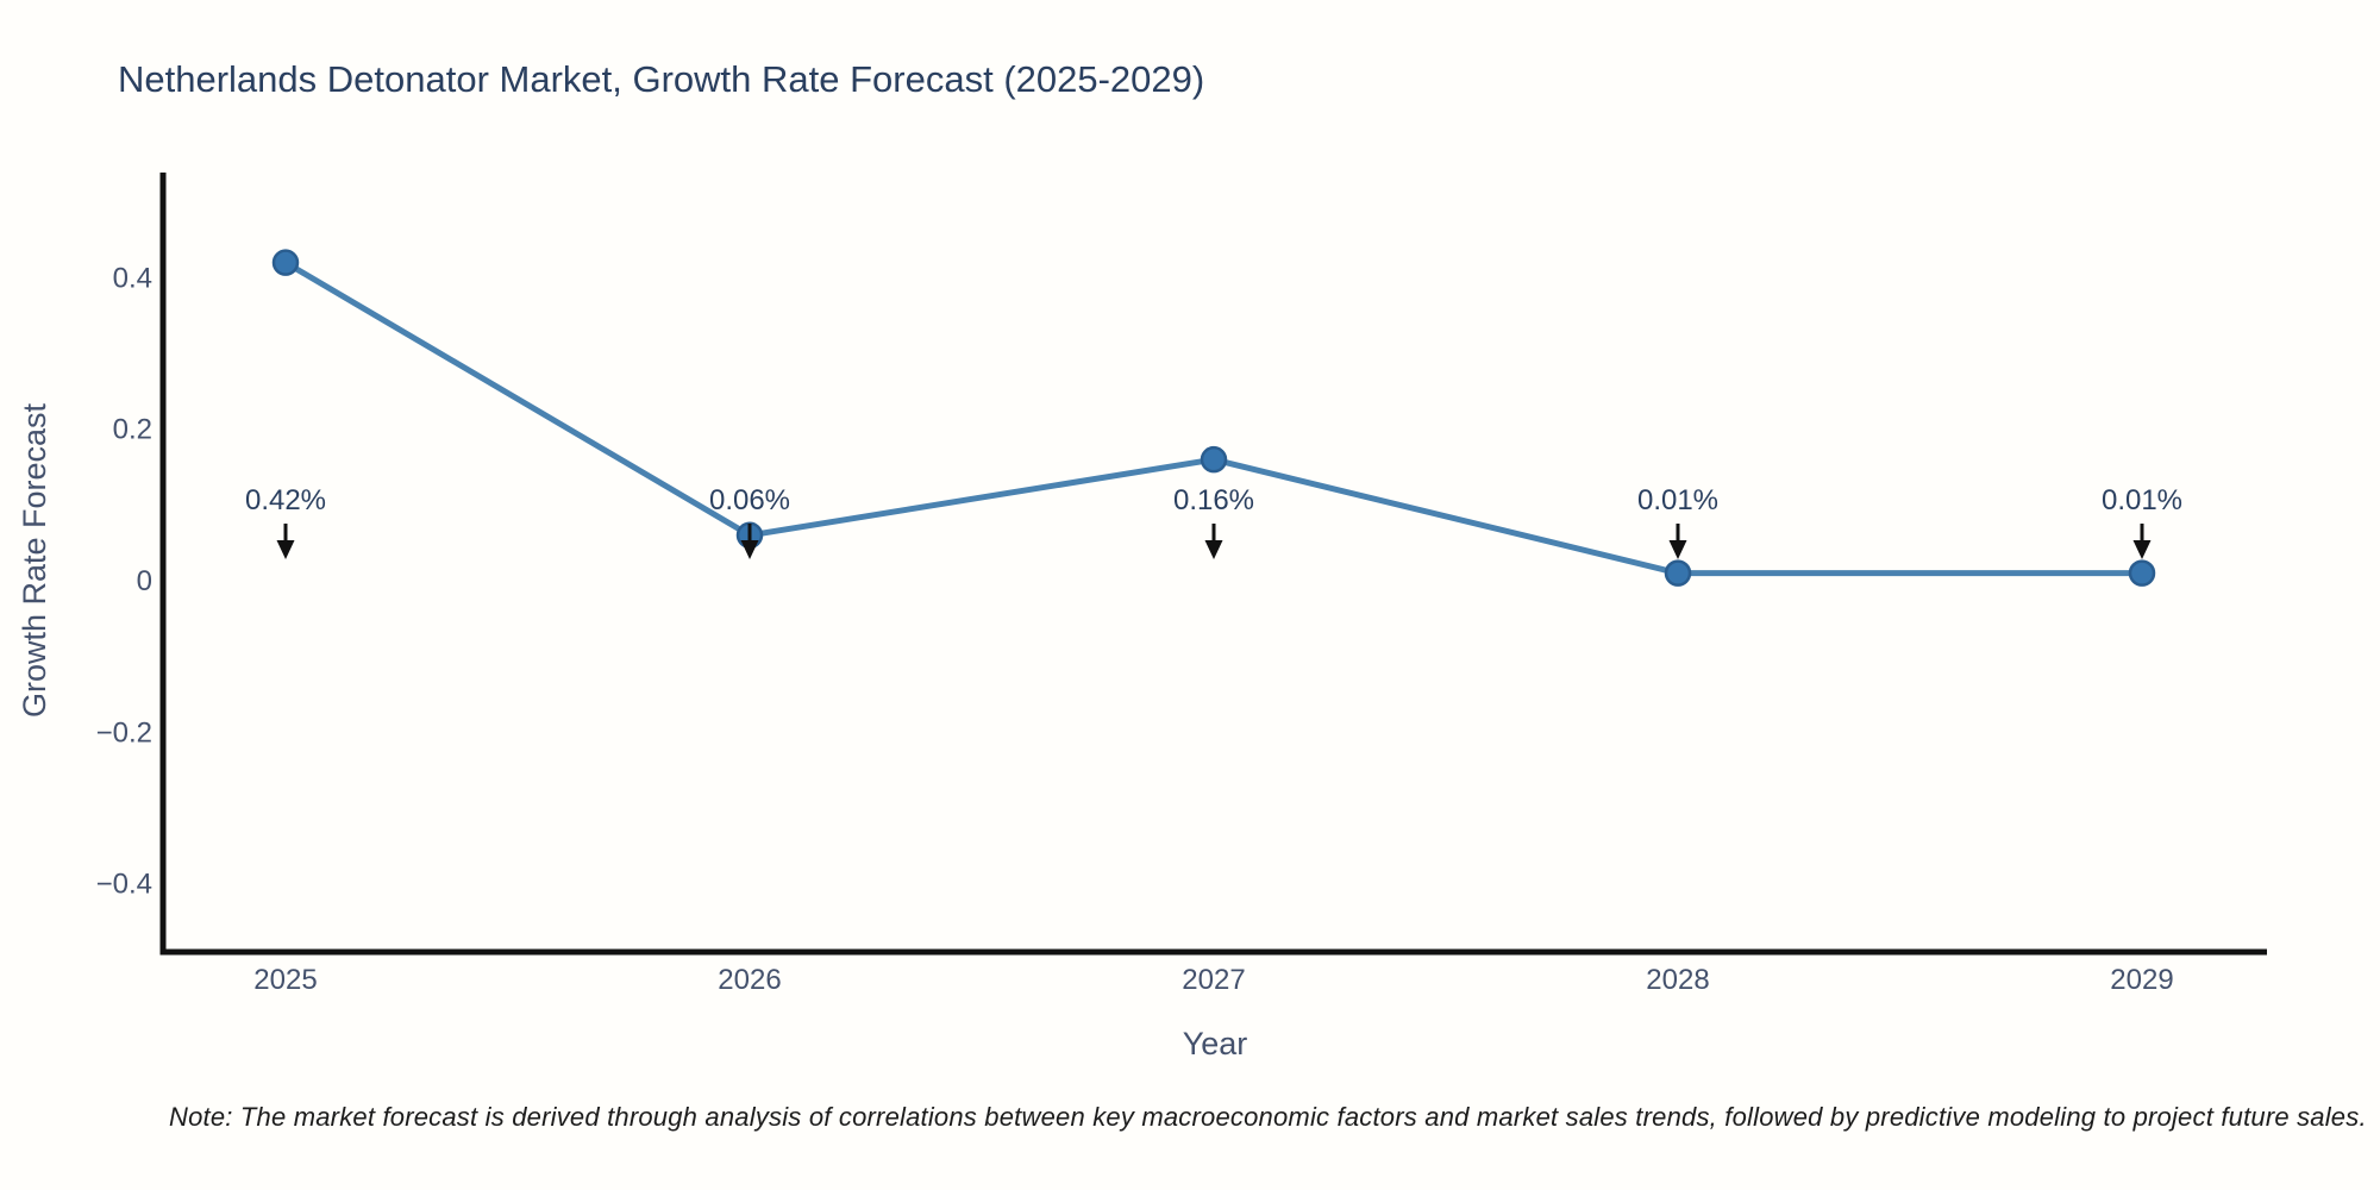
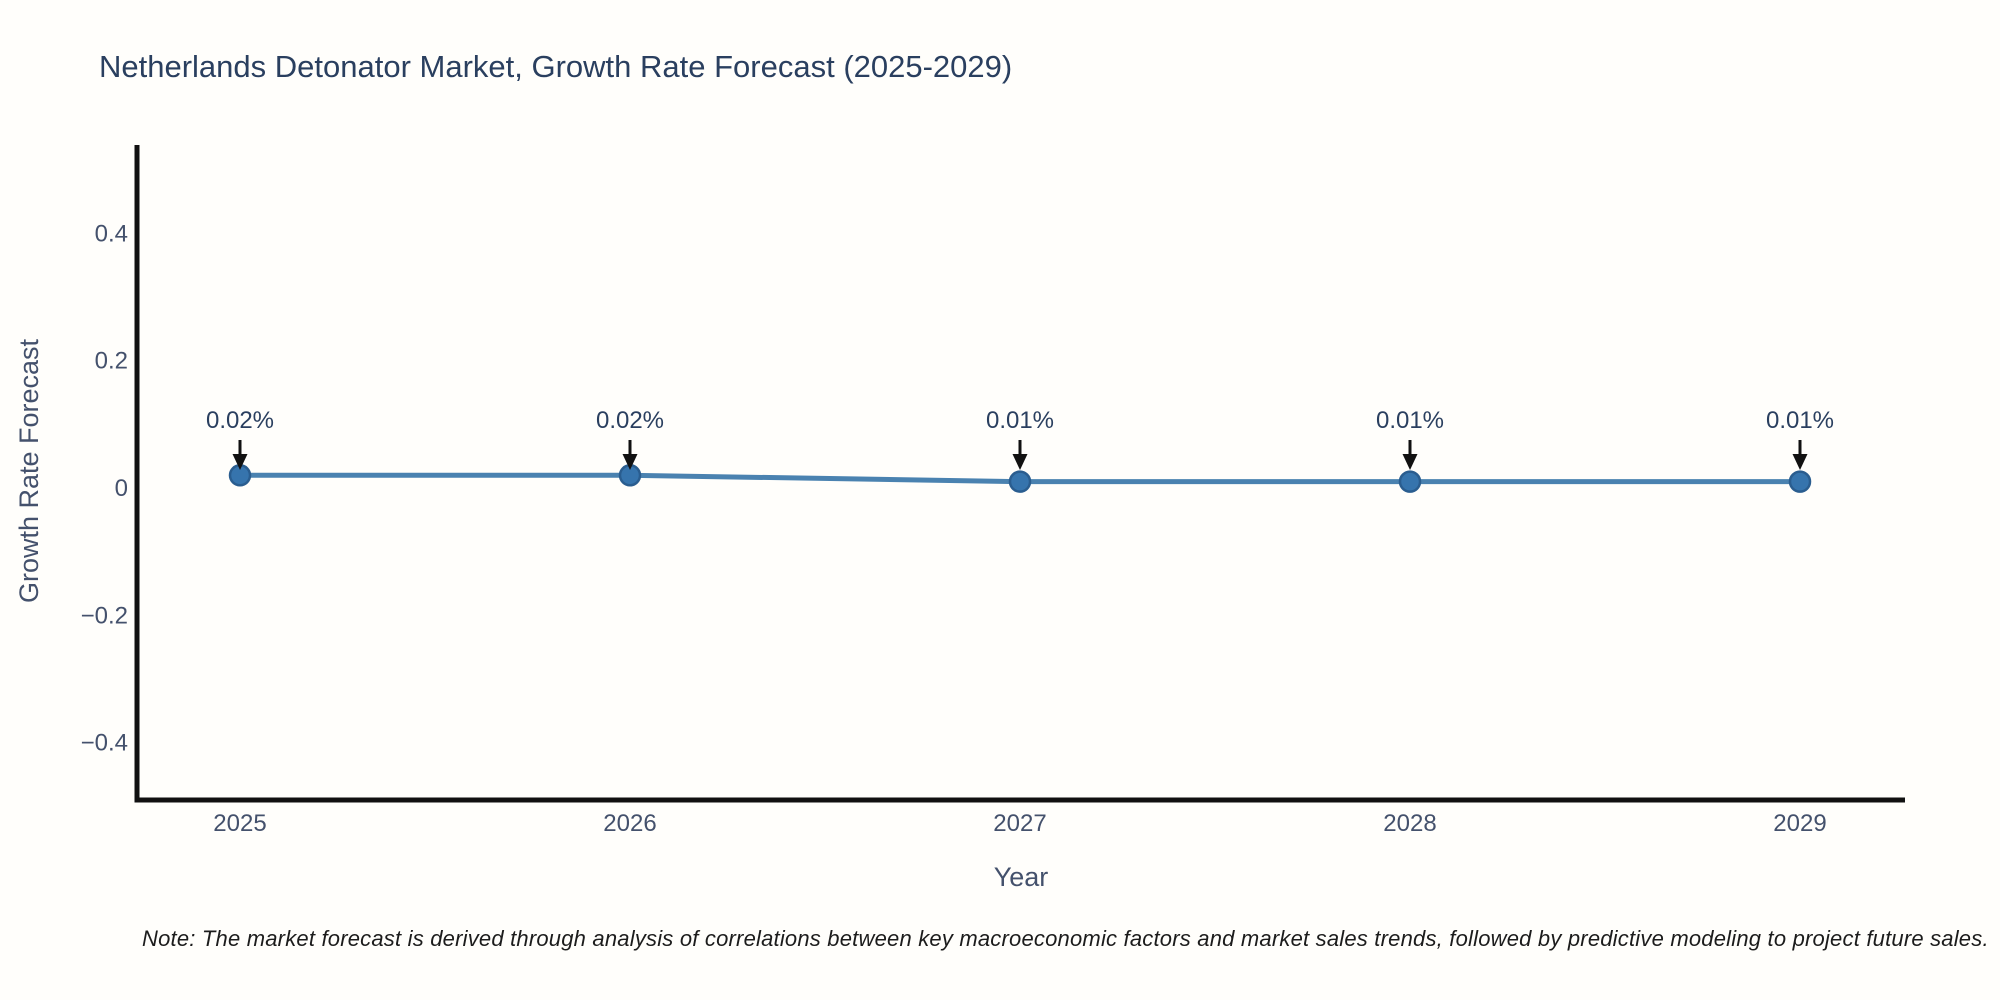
2025: 0.42% -> 0.02%
2026: 0.06% -> 0.02%
2027: 0.16% -> 0.01%
